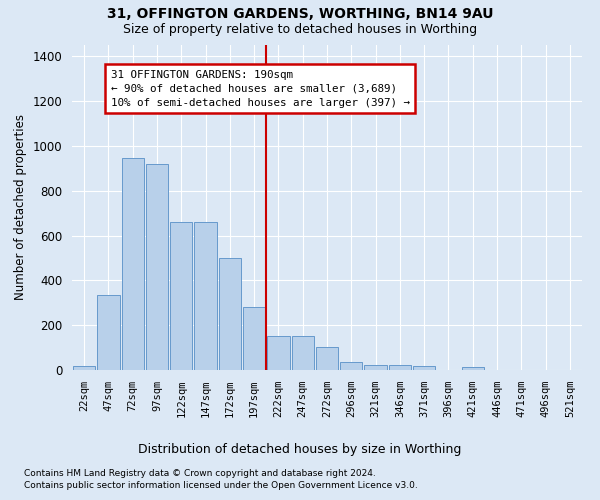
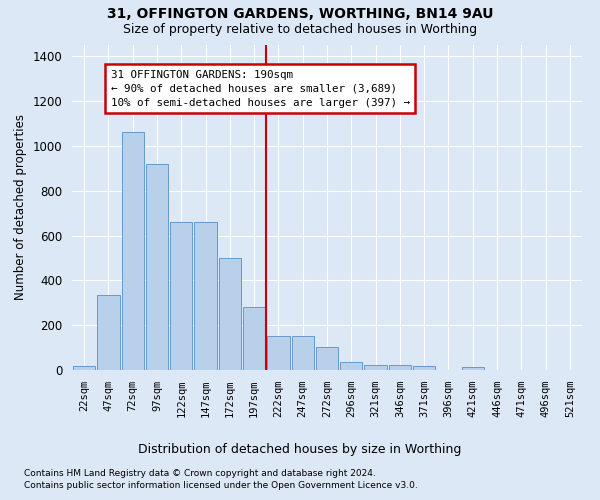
72sqm: 945 -> 1060
